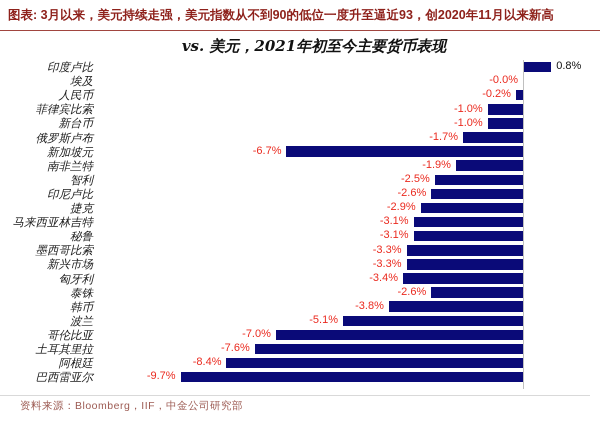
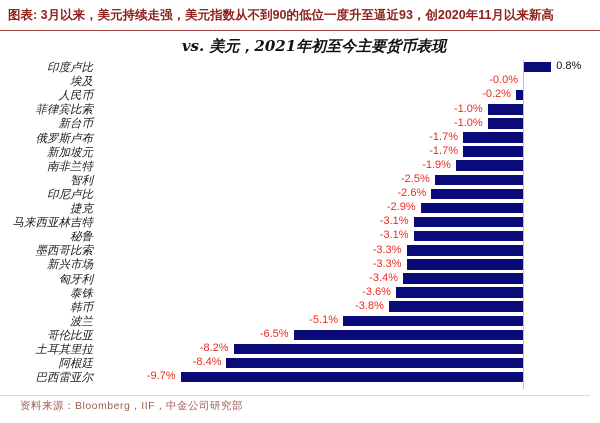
新加坡元: -6.7% -> -1.7%
泰铢: -2.6% -> -3.6%
哥伦比亚: -7.0% -> -6.5%
土耳其里拉: -7.6% -> -8.2%
